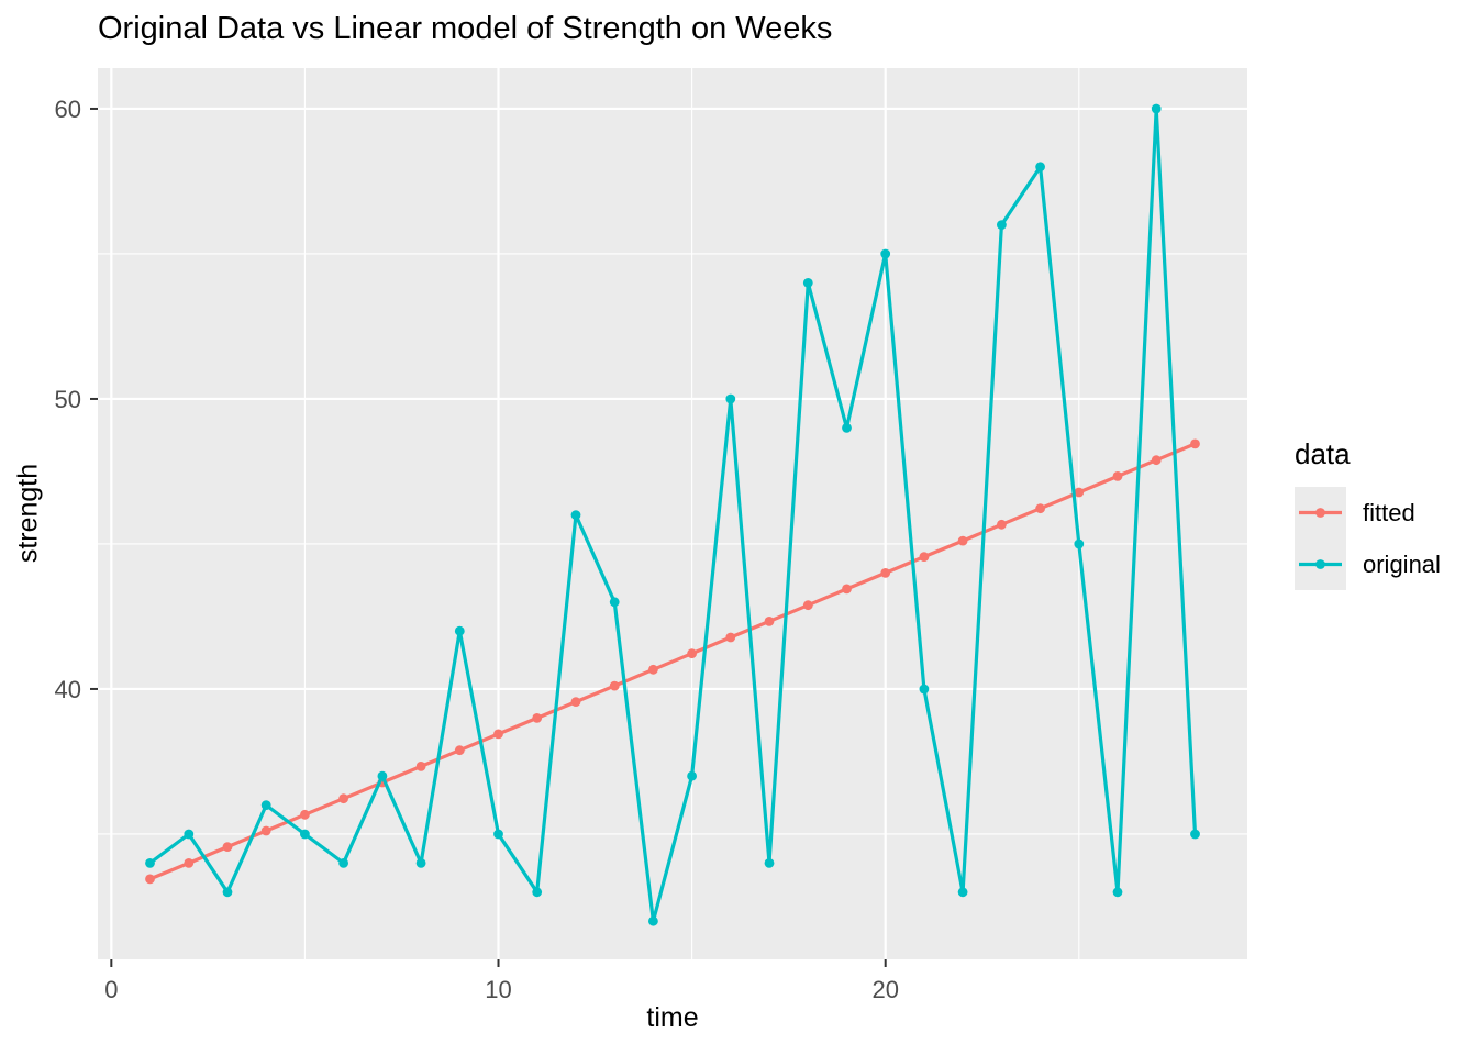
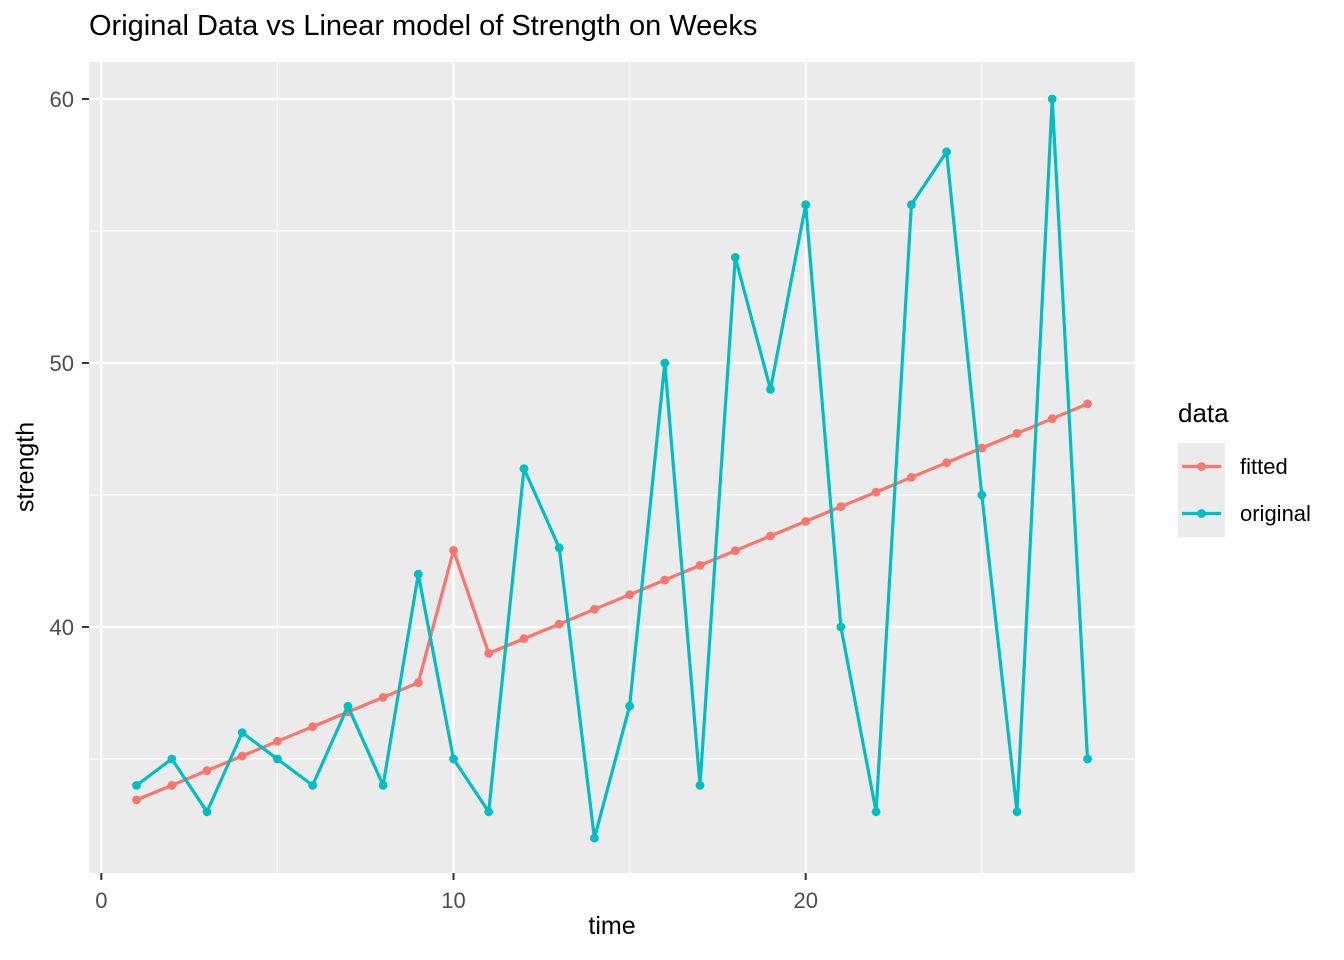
fitted/10: 38.5 -> 42.9
original/20: 55 -> 56
